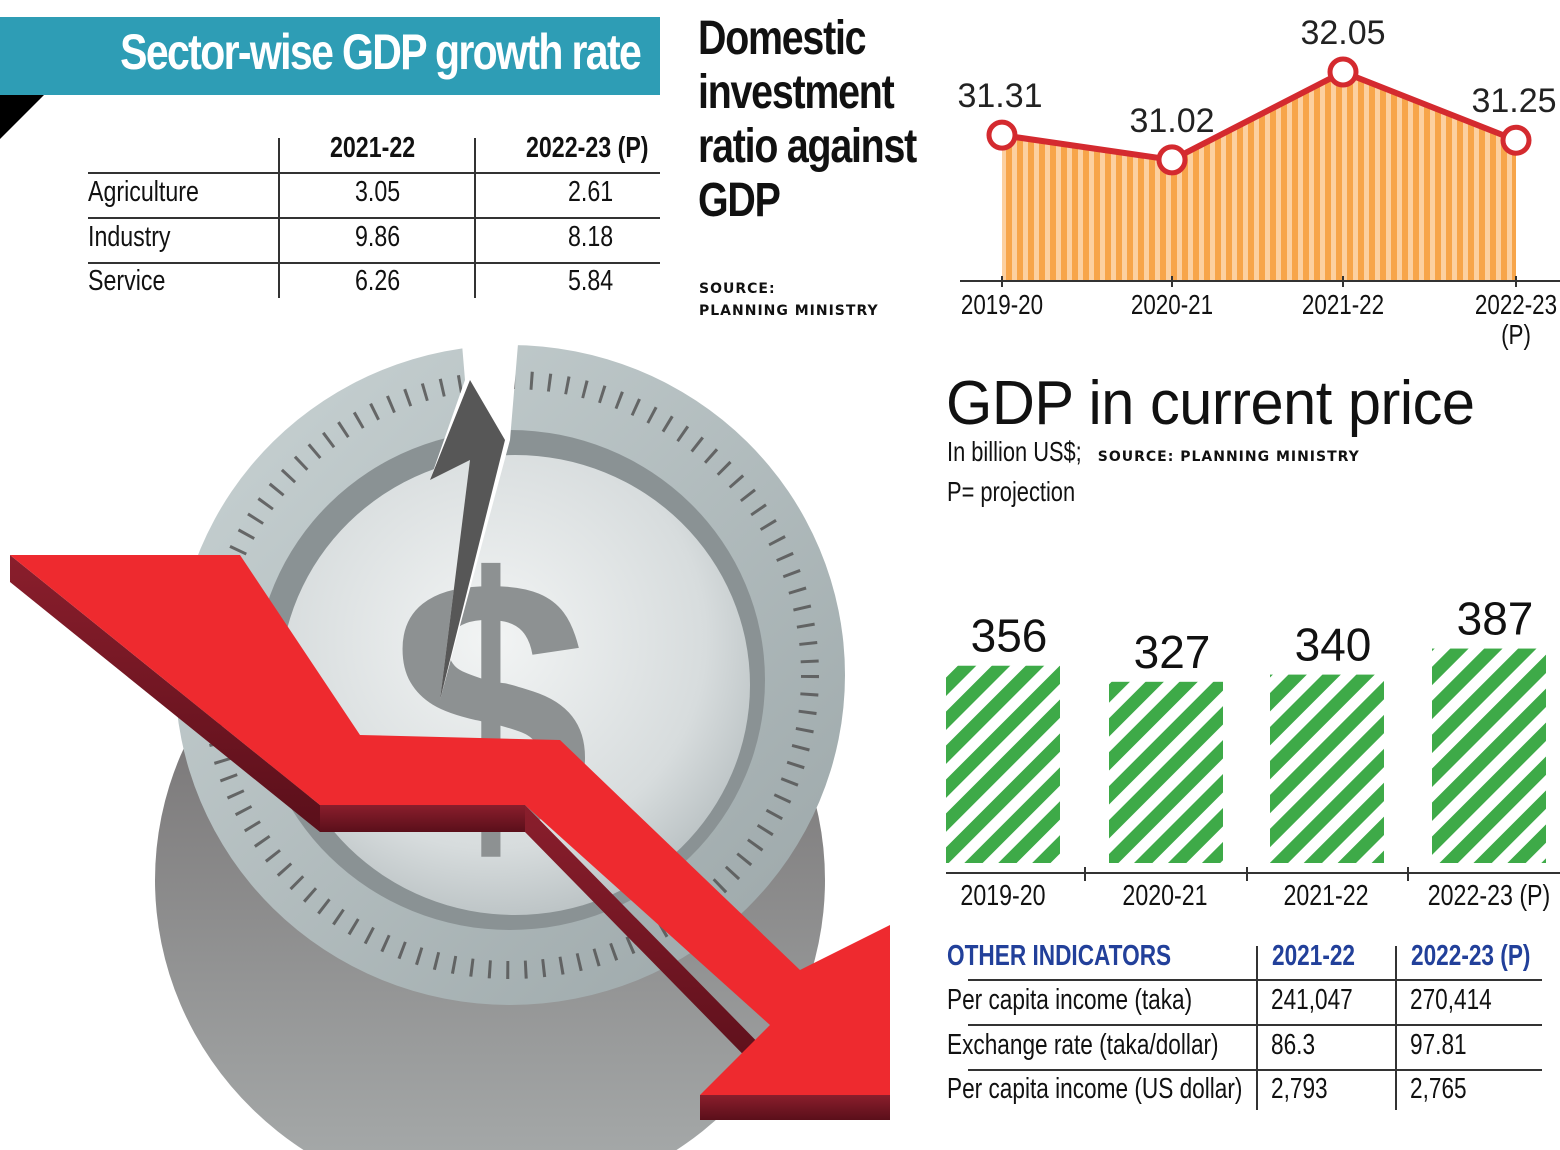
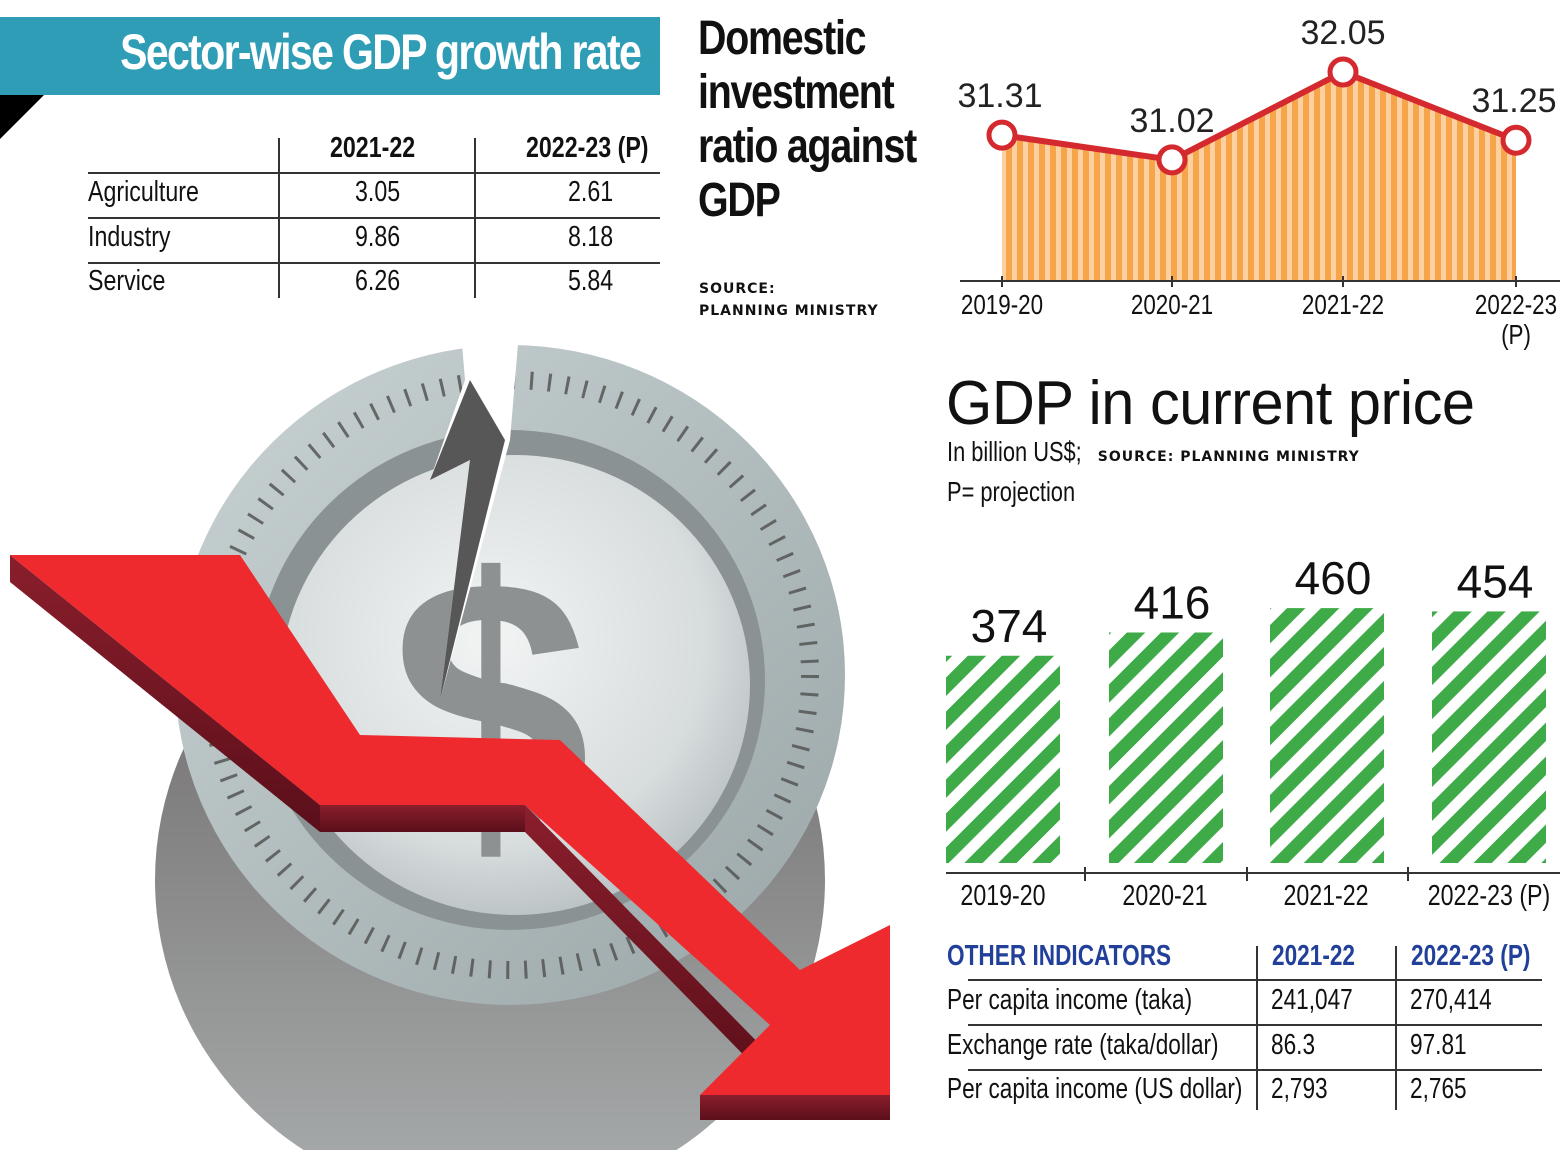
GDP in current price/2019-20: 356 -> 374
GDP in current price/2020-21: 327 -> 416
GDP in current price/2021-22: 340 -> 460
GDP in current price/2022-23 (P): 387 -> 454
